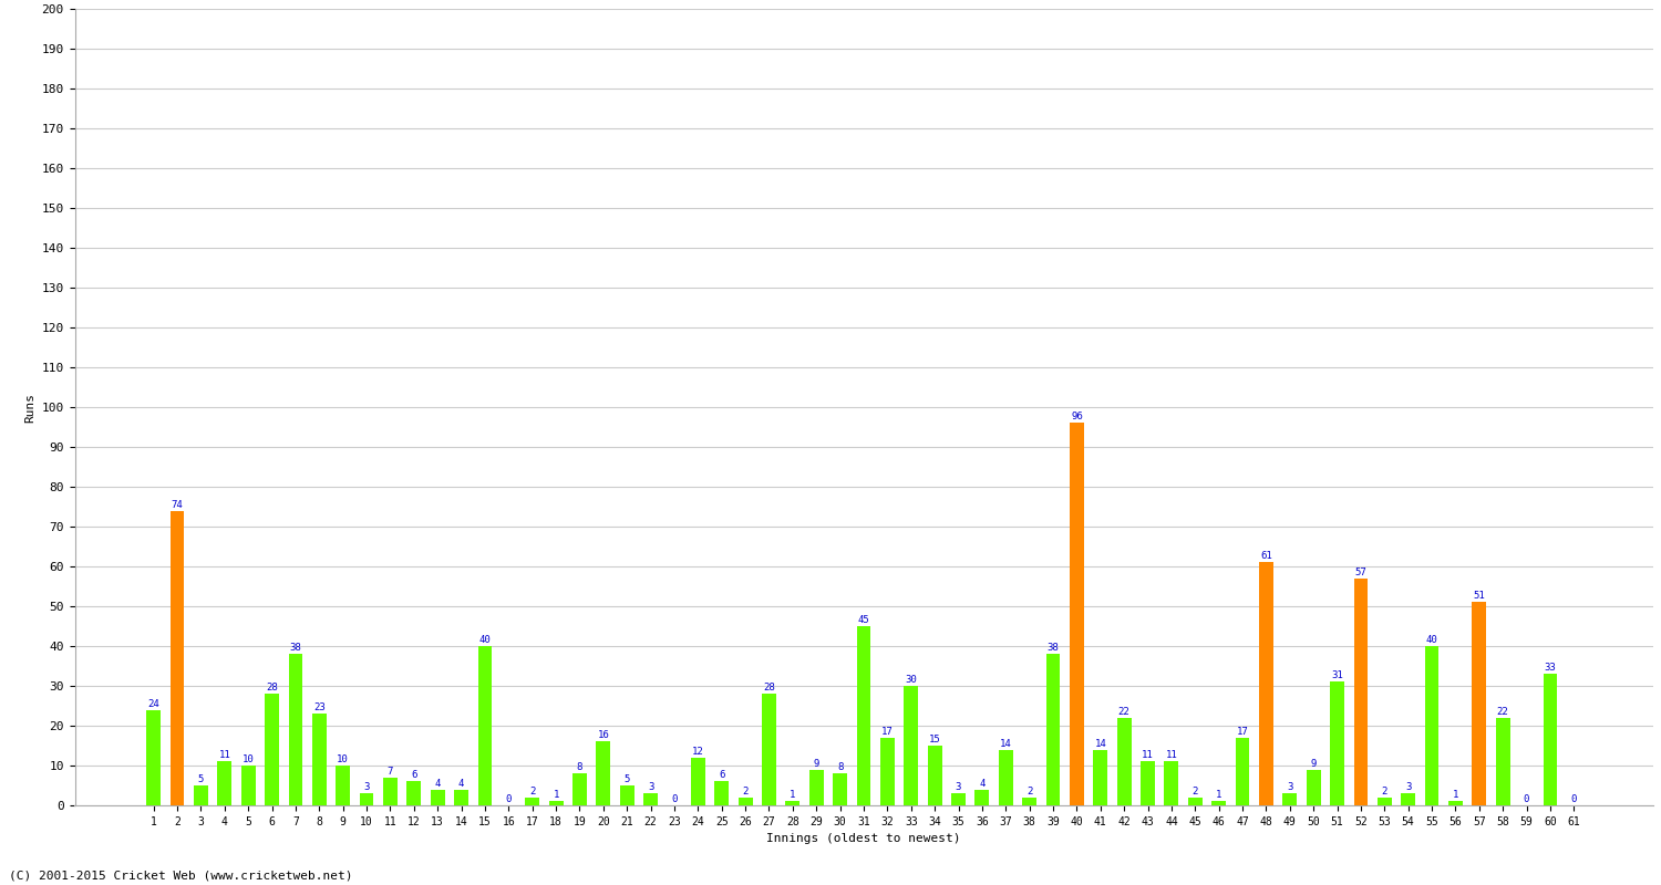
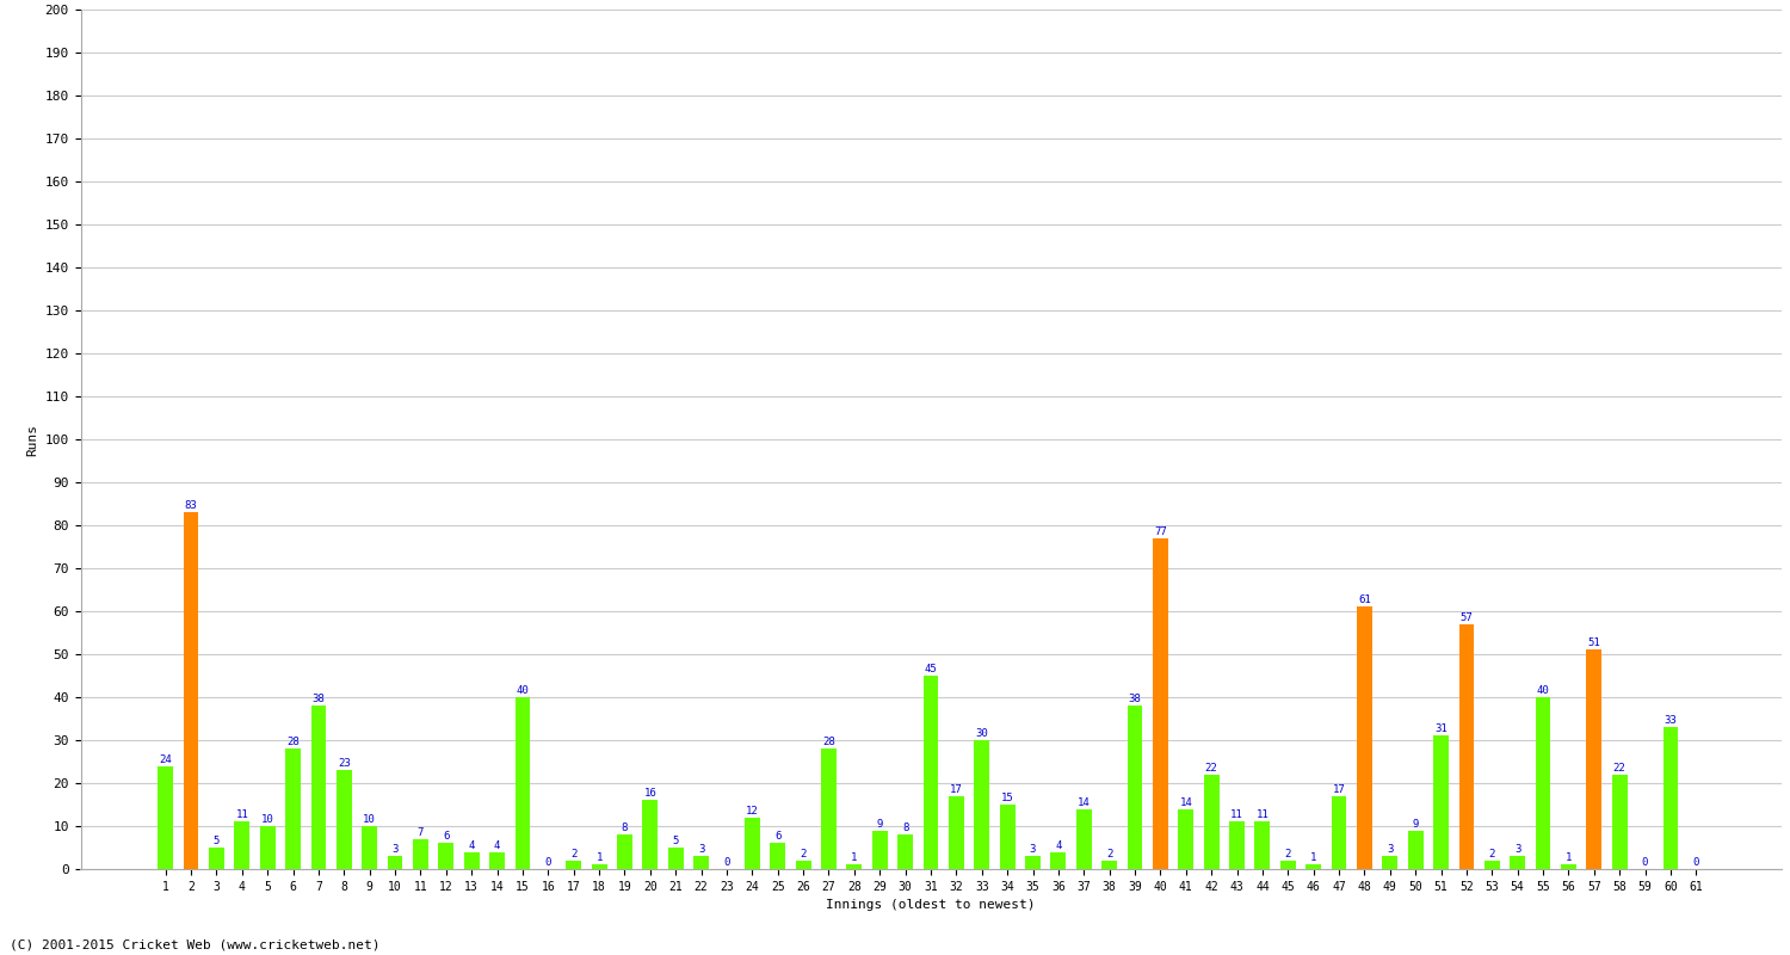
2: 74 -> 83
40: 96 -> 77
